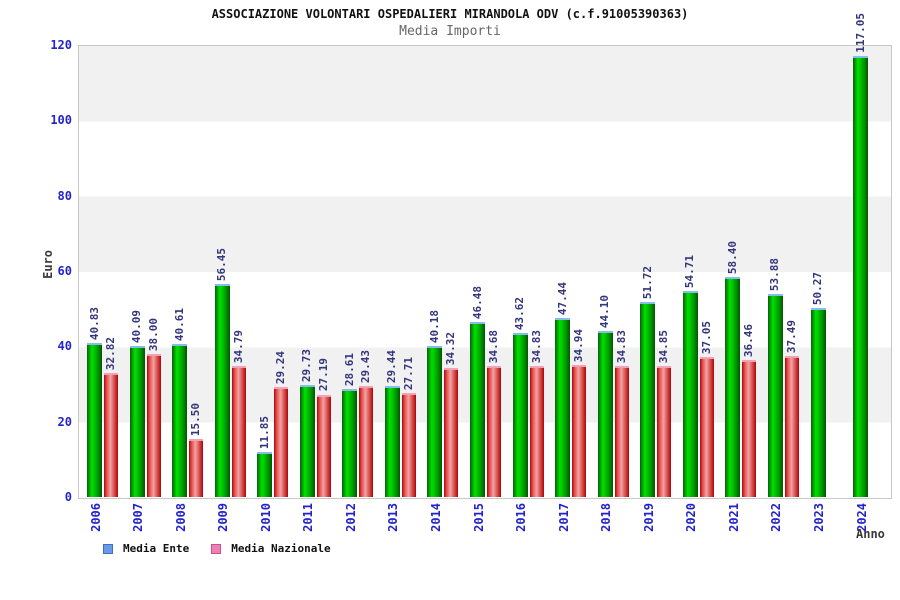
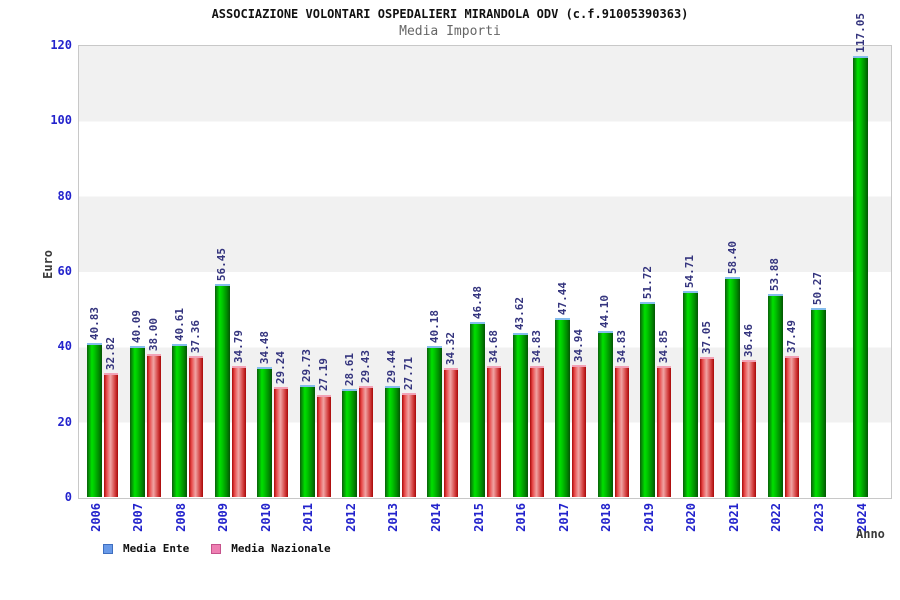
Media Nazionale/2008: 15.50 -> 37.36
Media Ente/2010: 11.85 -> 34.48
